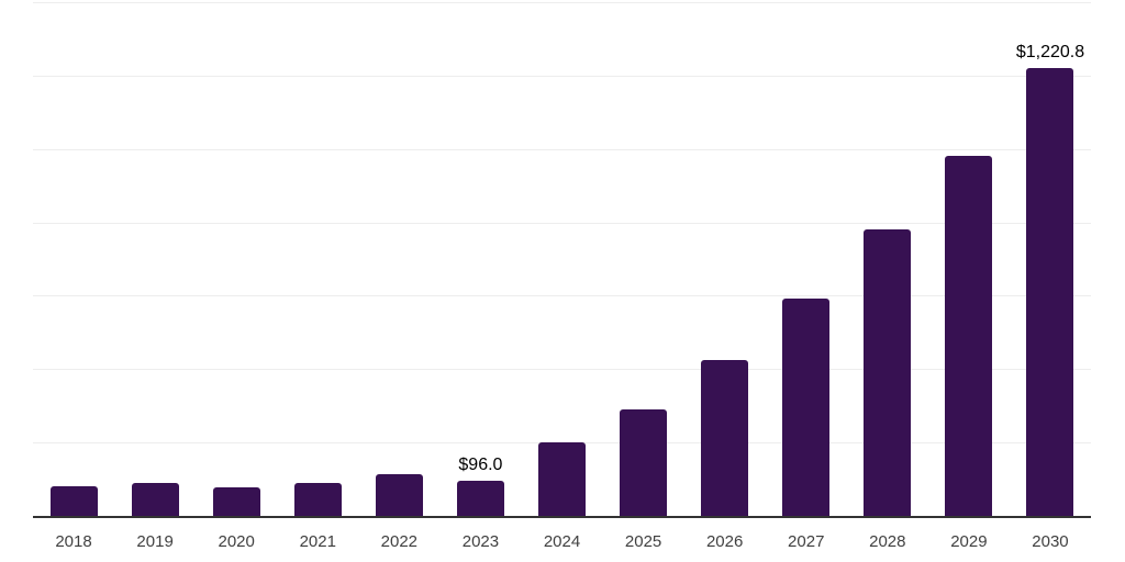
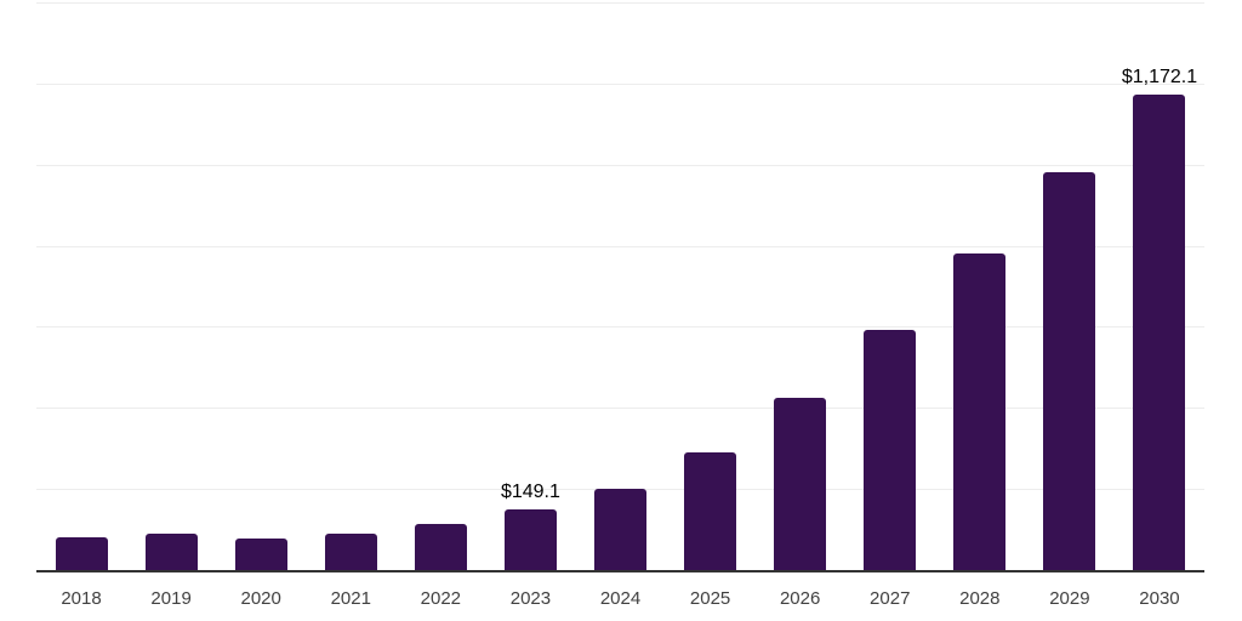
2023: $96.0 -> $149.1
2030: $1,220.8 -> $1,172.1
